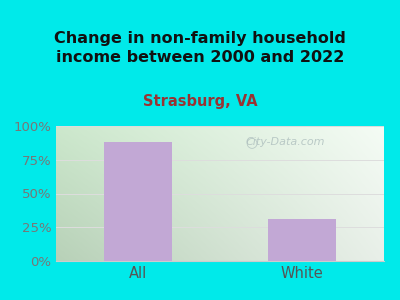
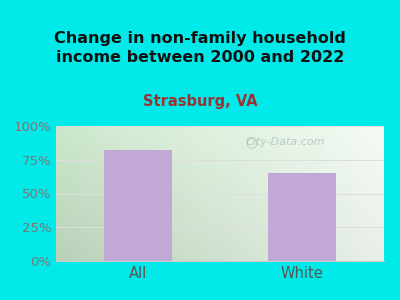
All: 88% -> 82%
White: 31% -> 65%
